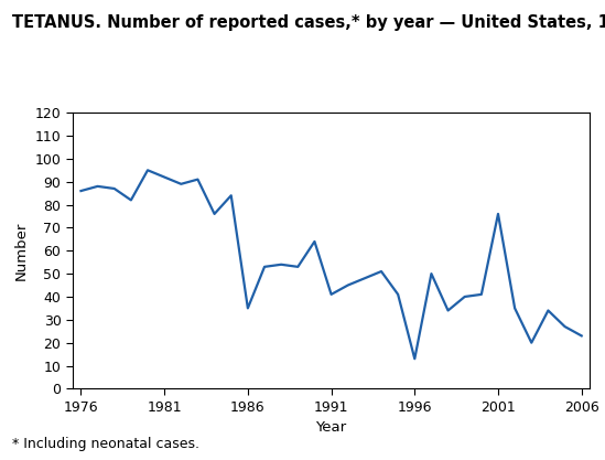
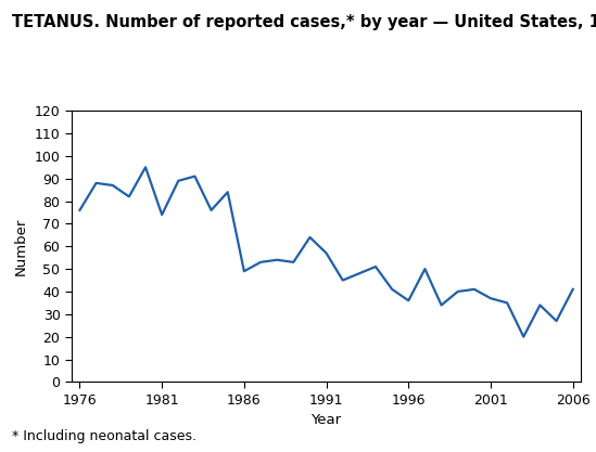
1976: 86 -> 76
1981: 92 -> 74
1986: 35 -> 49
1991: 41 -> 57
1996: 13 -> 36
2001: 76 -> 37
2006: 23 -> 41
